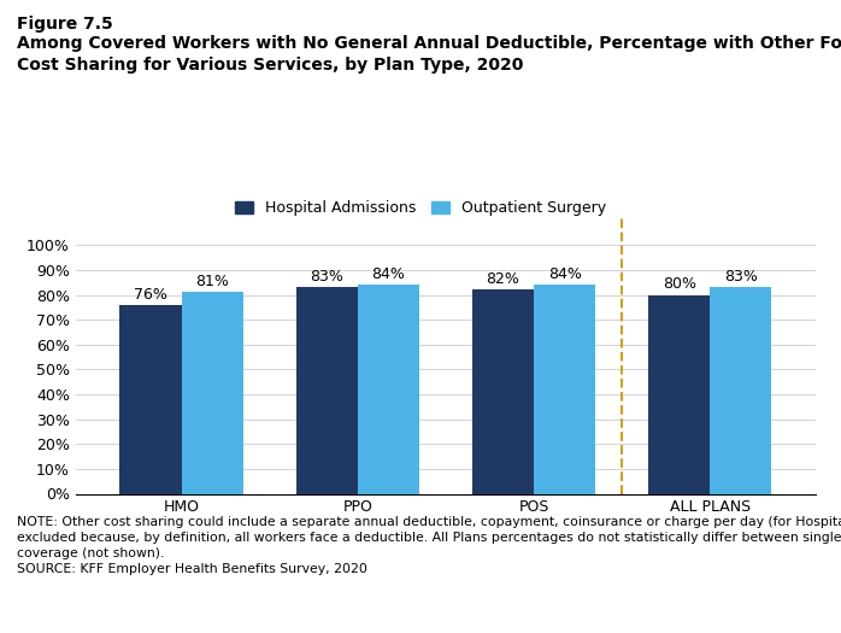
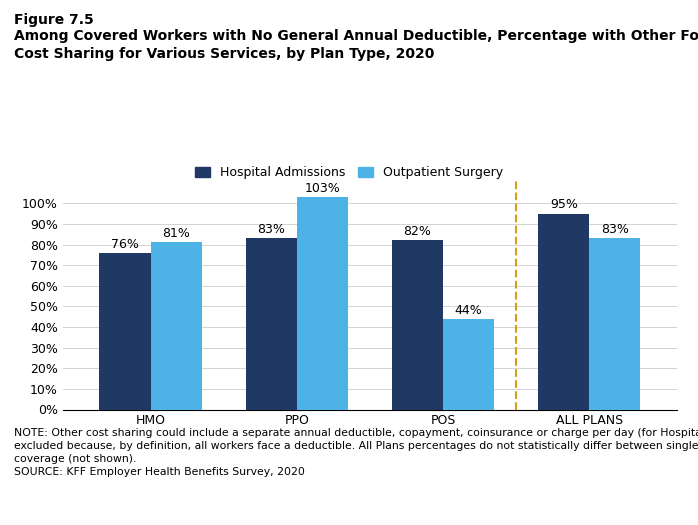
Outpatient Surgery/PPO: 84% -> 103%
Outpatient Surgery/POS: 84% -> 44%
Hospital Admissions/ALL PLANS: 80% -> 95%
